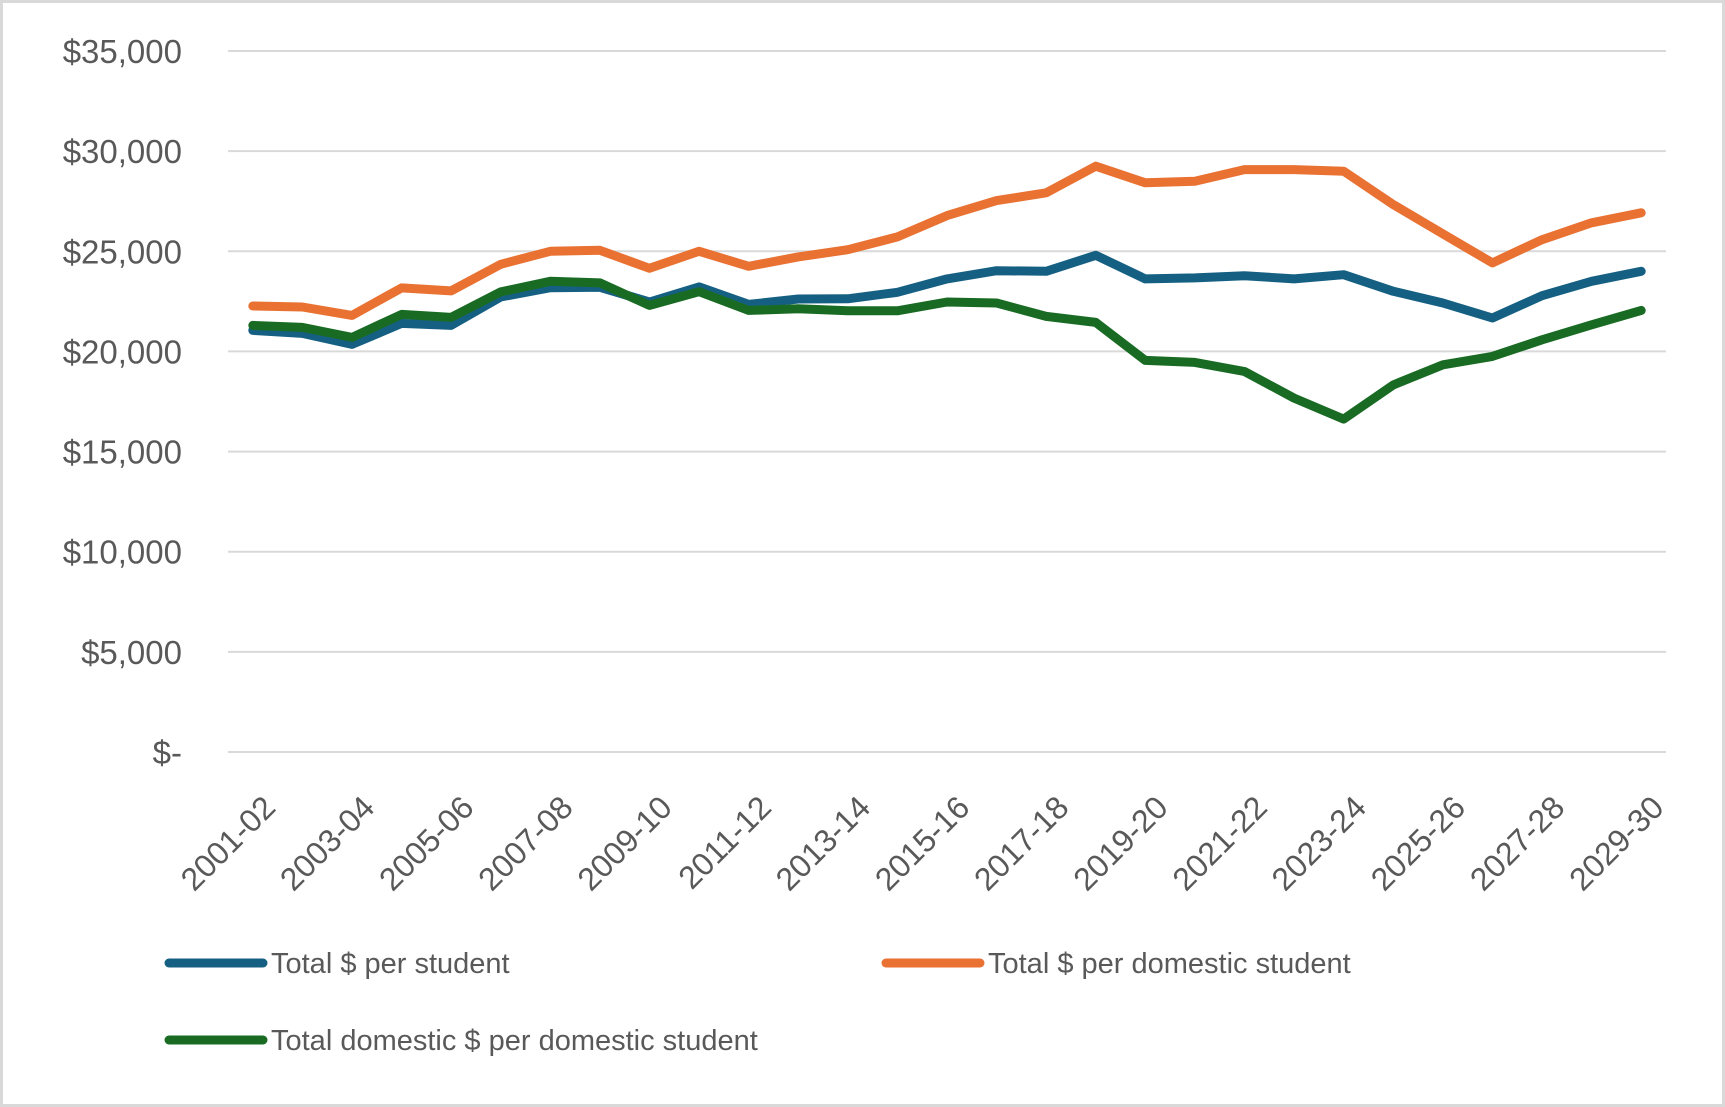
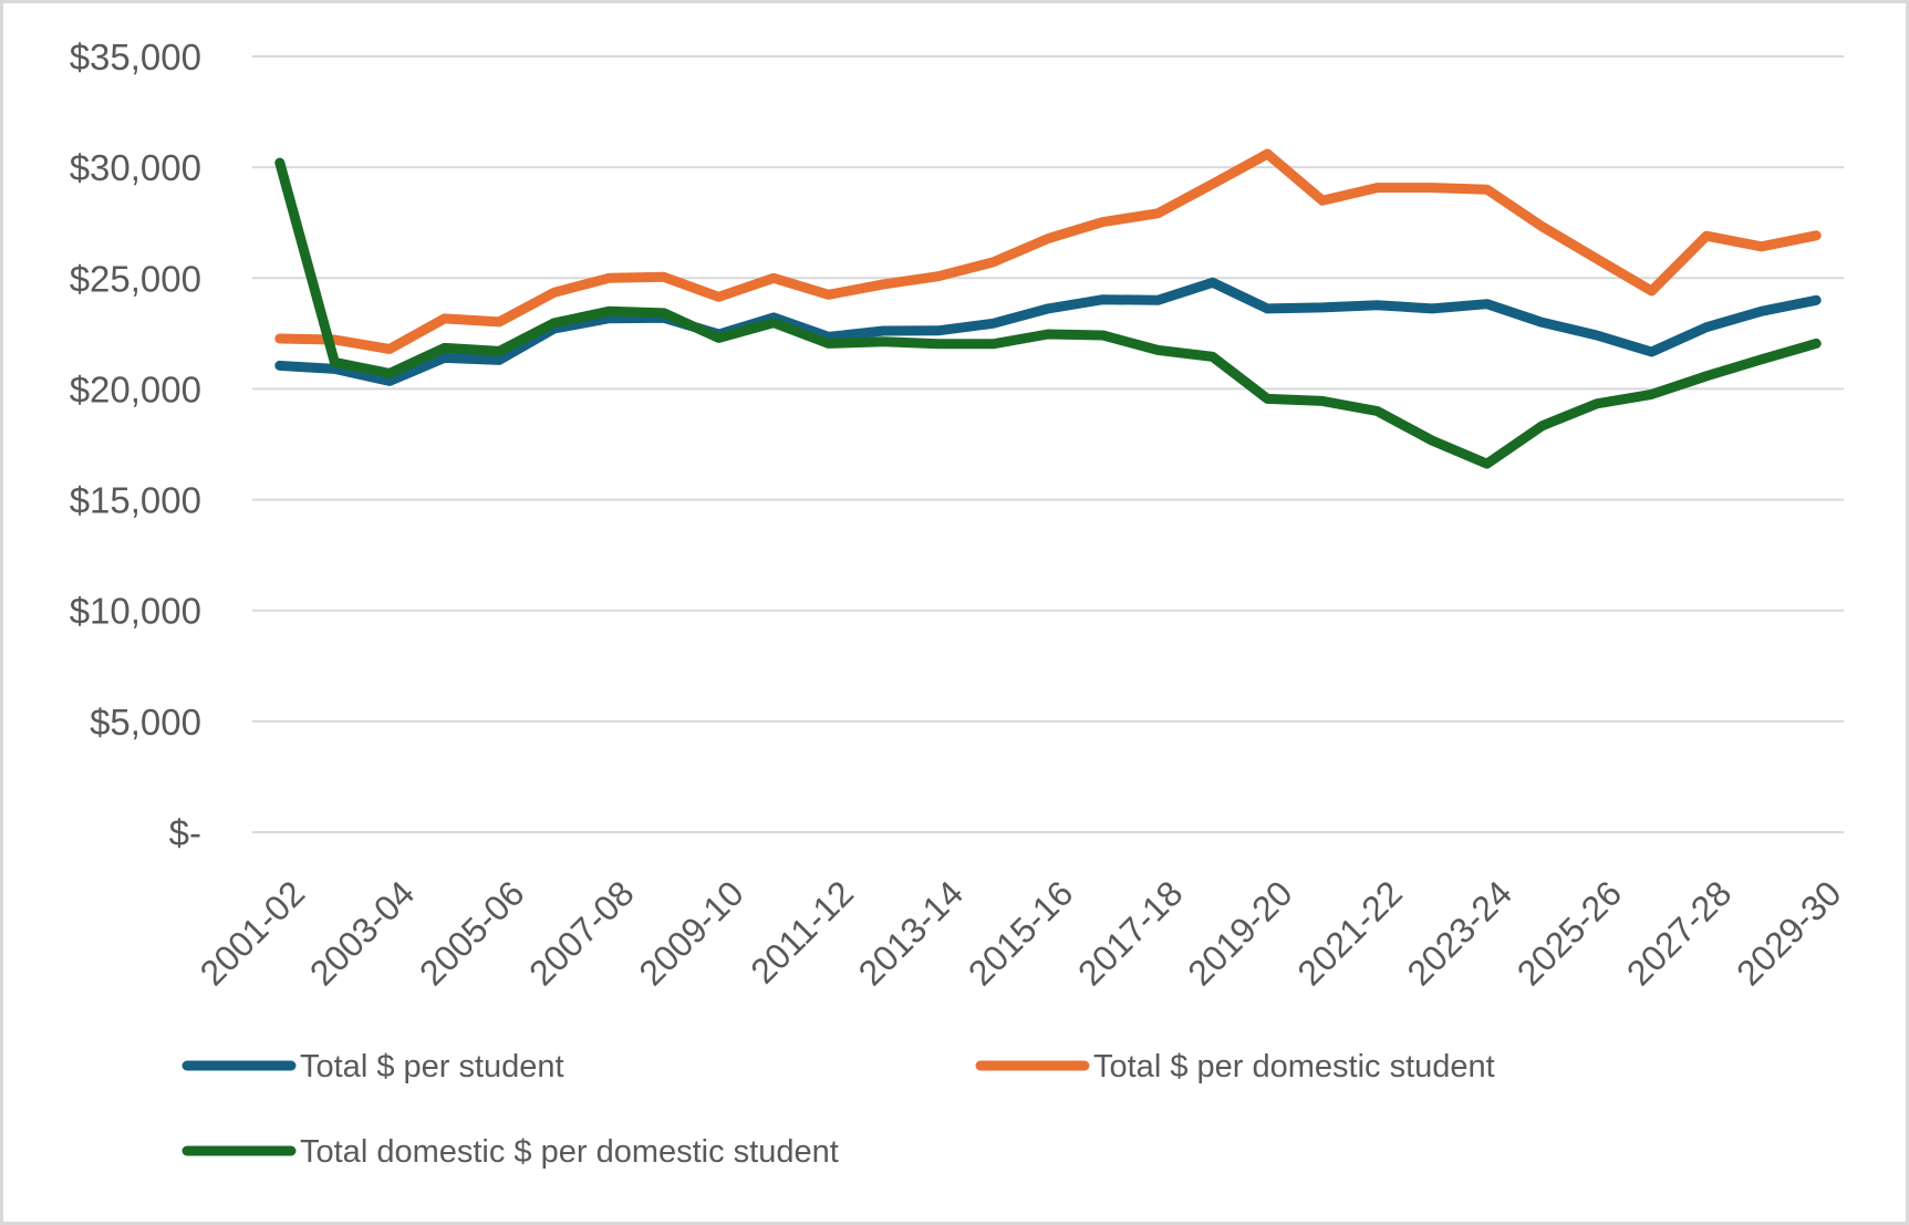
Total domestic $ per domestic student/2001-02: $21300 -> $30200
Total $ per domestic student/2019-20: $28400 -> $30600
Total $ per domestic student/2027-28: $25600 -> $26900
